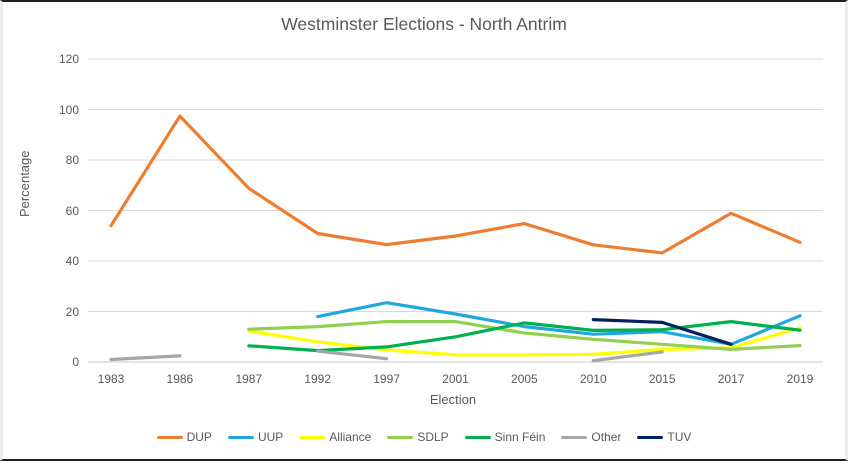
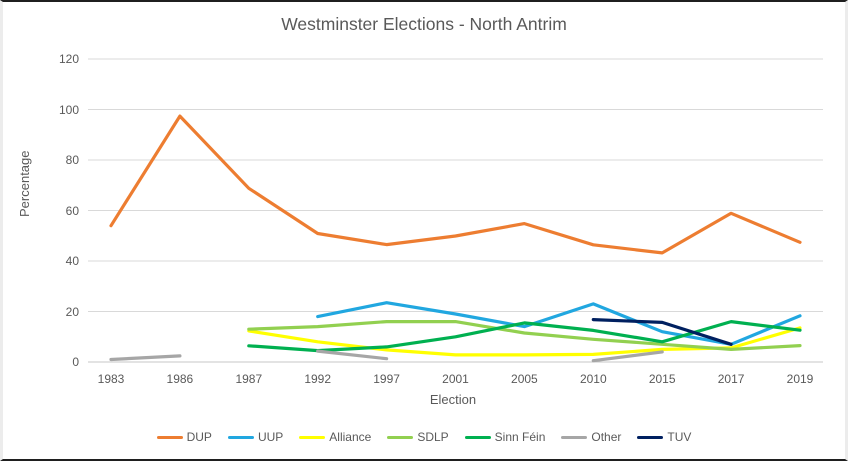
UUP/2010: 11 -> 23
Sinn Féin/2015: 13 -> 8
